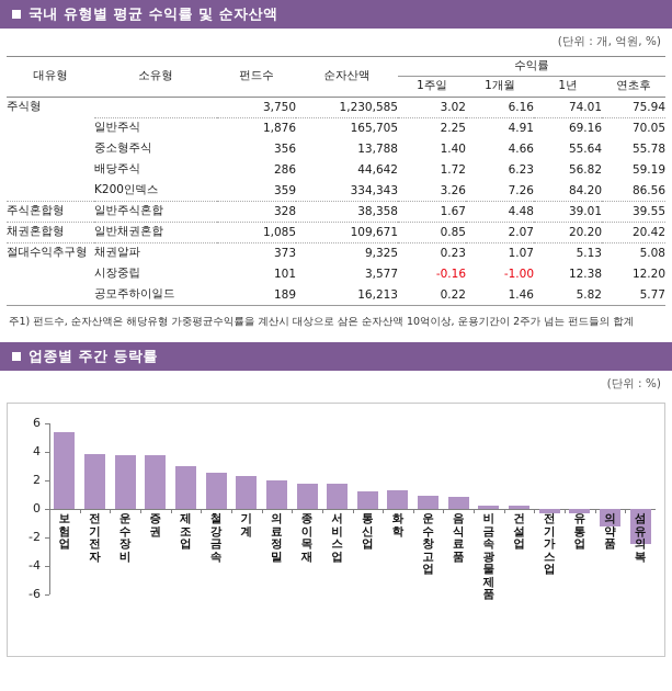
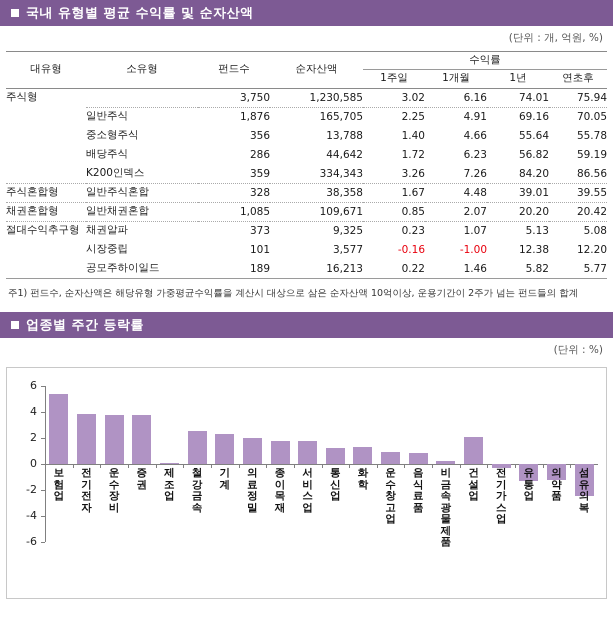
제조업: 3.0 -> 0.1
건설업: 0.2 -> 2.1
유통업: -0.3 -> -1.3
